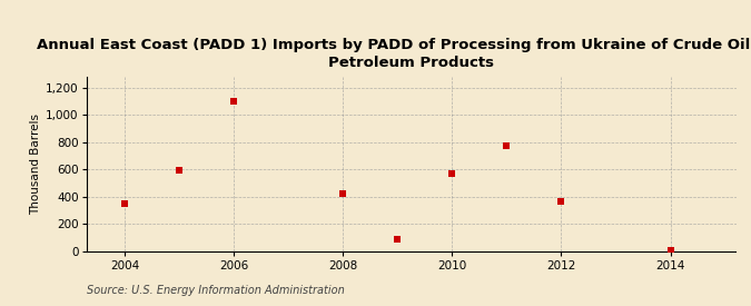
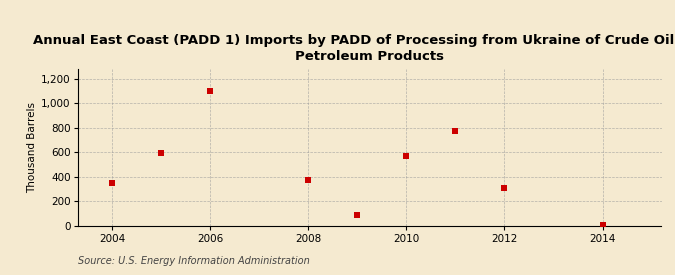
2008: 420 -> 380
2012: 360 -> 310
